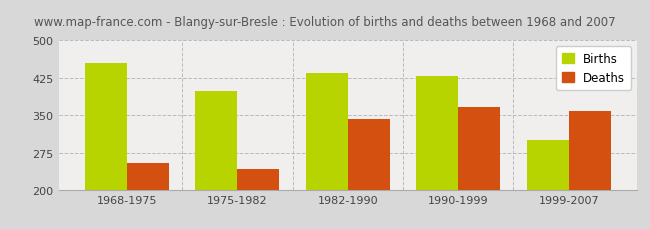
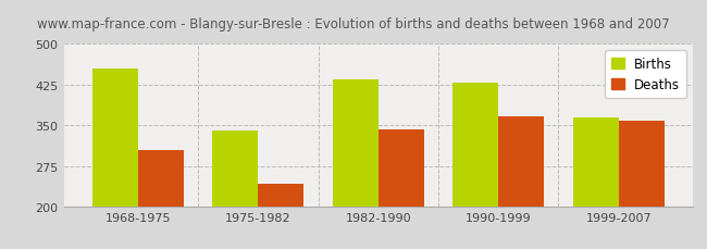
Deaths/1968-1975: 253 -> 305
Births/1975-1982: 398 -> 340
Births/1999-2007: 300 -> 365
